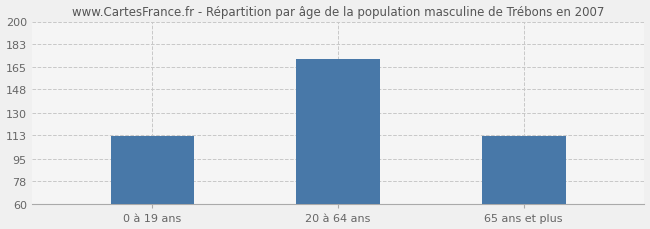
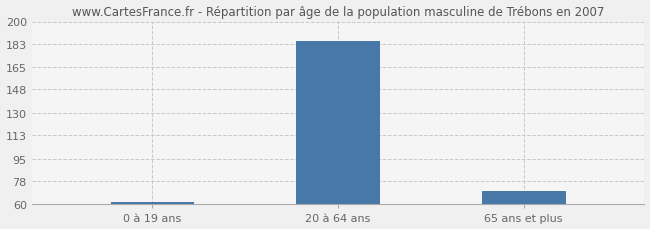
0 à 19 ans: 112 -> 62
20 à 64 ans: 171 -> 185
65 ans et plus: 112 -> 70
